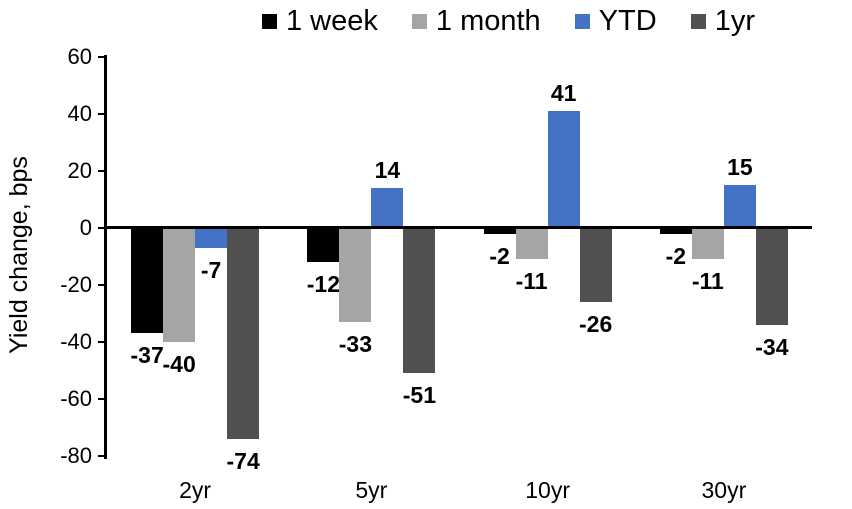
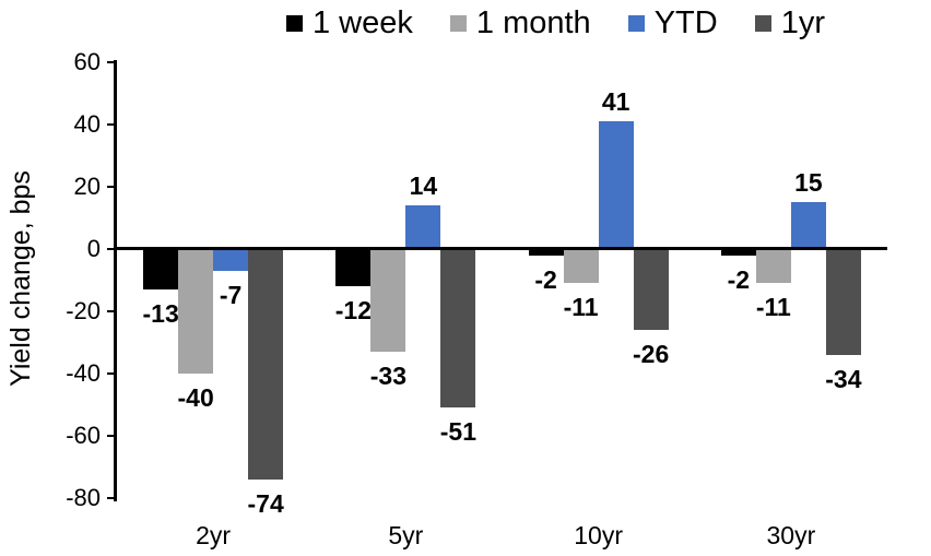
1 week/2yr: -37 -> -13
